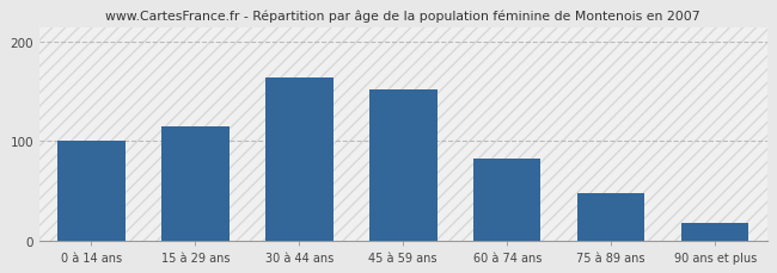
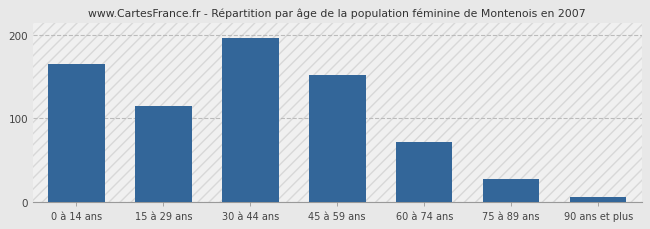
0 à 14 ans: 100 -> 165
30 à 44 ans: 164 -> 197
60 à 74 ans: 82 -> 72
75 à 89 ans: 48 -> 27
90 ans et plus: 18 -> 5
